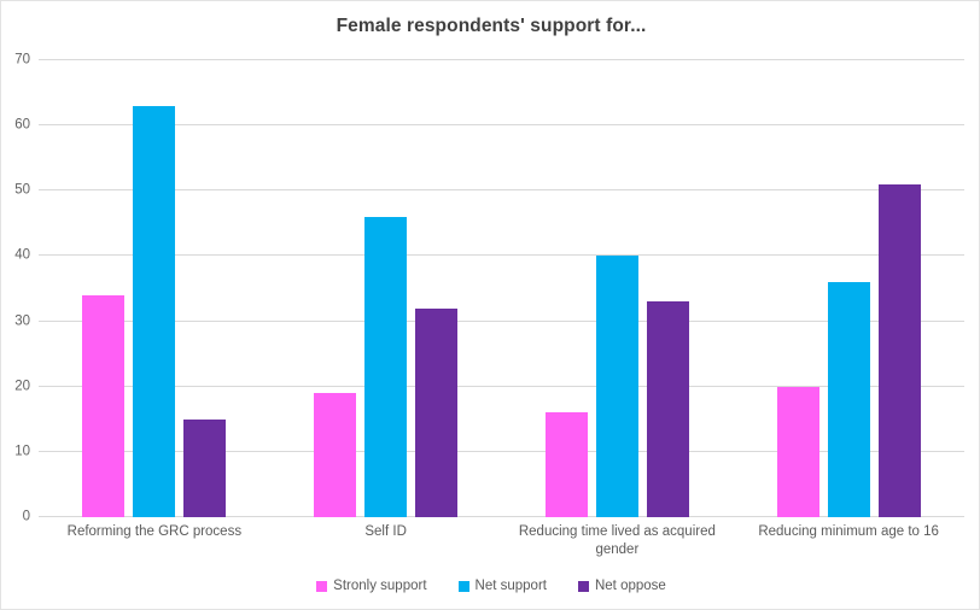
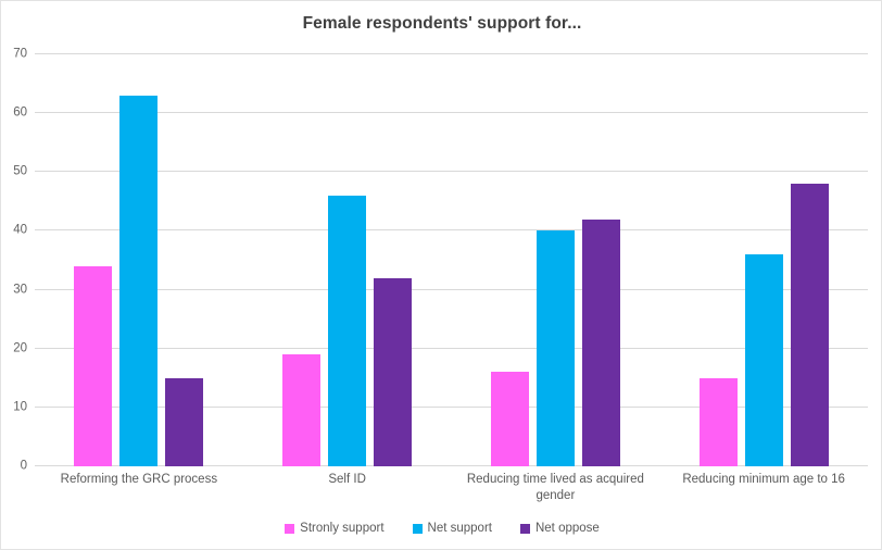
Net oppose/Reducing time lived as acquired gender: 33 -> 42
Stronly support/Reducing minimum age to 16: 20 -> 15
Net oppose/Reducing minimum age to 16: 51 -> 48
